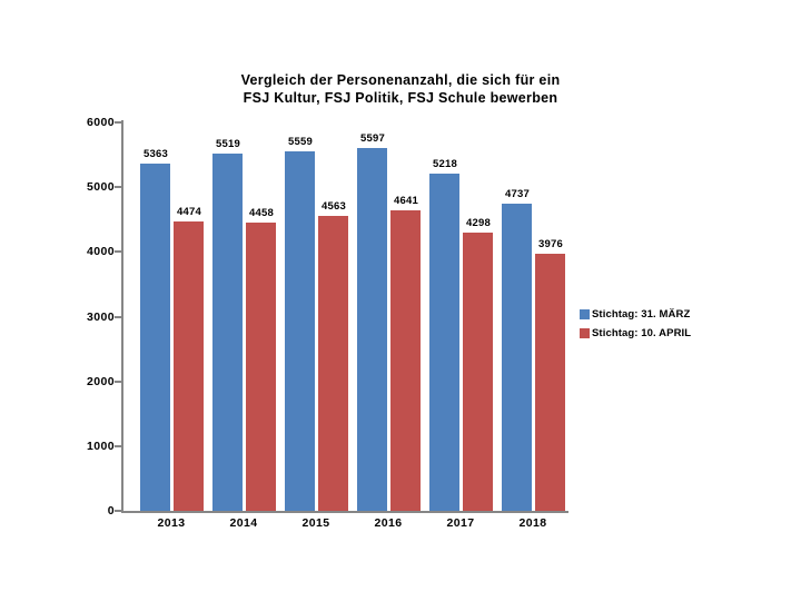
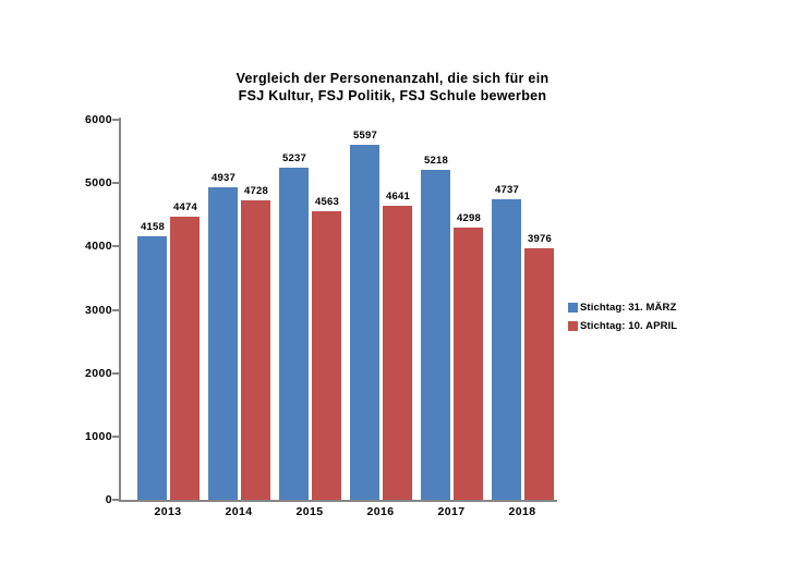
Stichtag: 31. MÄRZ/2013: 5363 -> 4158
Stichtag: 31. MÄRZ/2014: 5519 -> 4937
Stichtag: 10. APRIL/2014: 4458 -> 4728
Stichtag: 31. MÄRZ/2015: 5559 -> 5237
